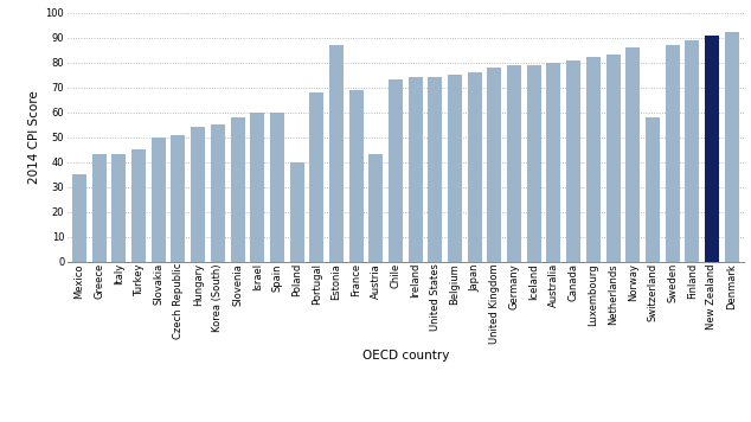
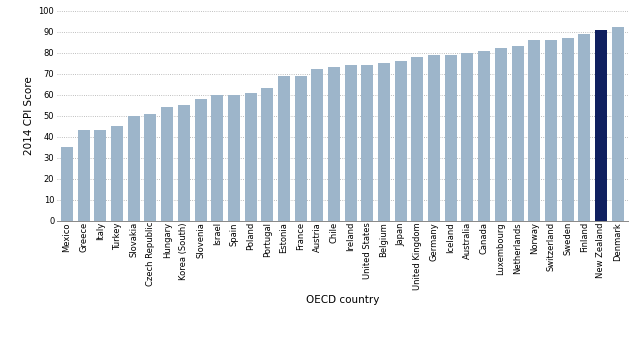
Poland: 40 -> 61
Portugal: 68 -> 63
Estonia: 87 -> 69
Austria: 43 -> 72
Switzerland: 58 -> 86
